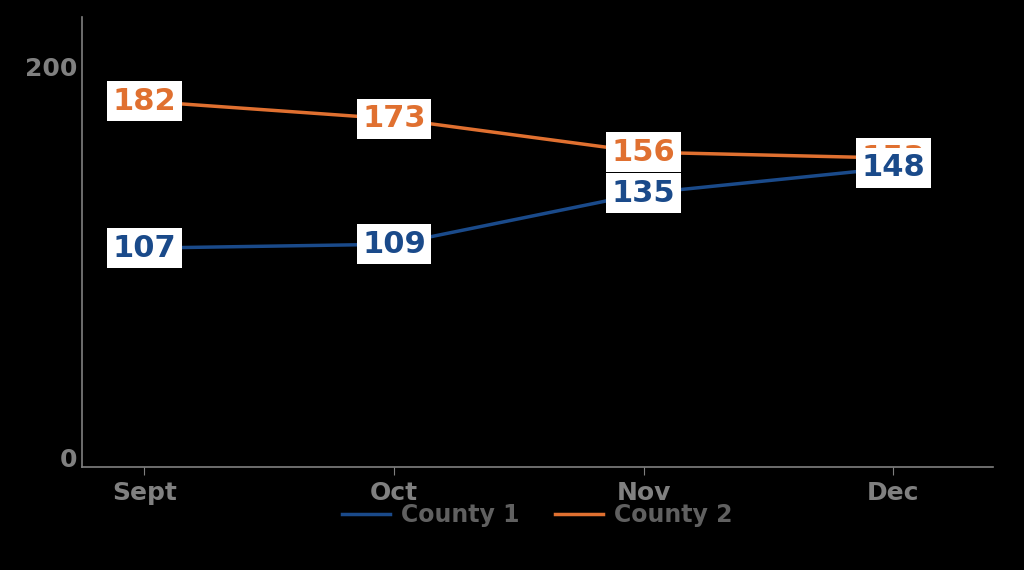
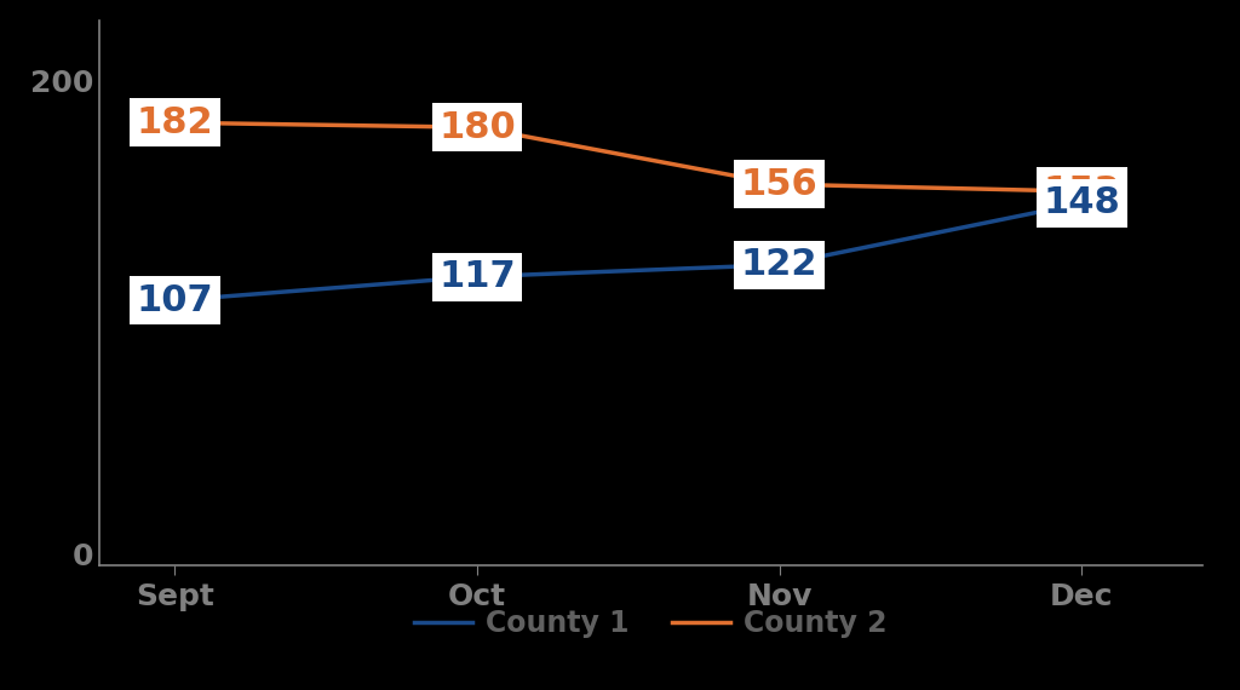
County 1/Oct: 109 -> 117
County 2/Oct: 173 -> 180
County 1/Nov: 135 -> 122
